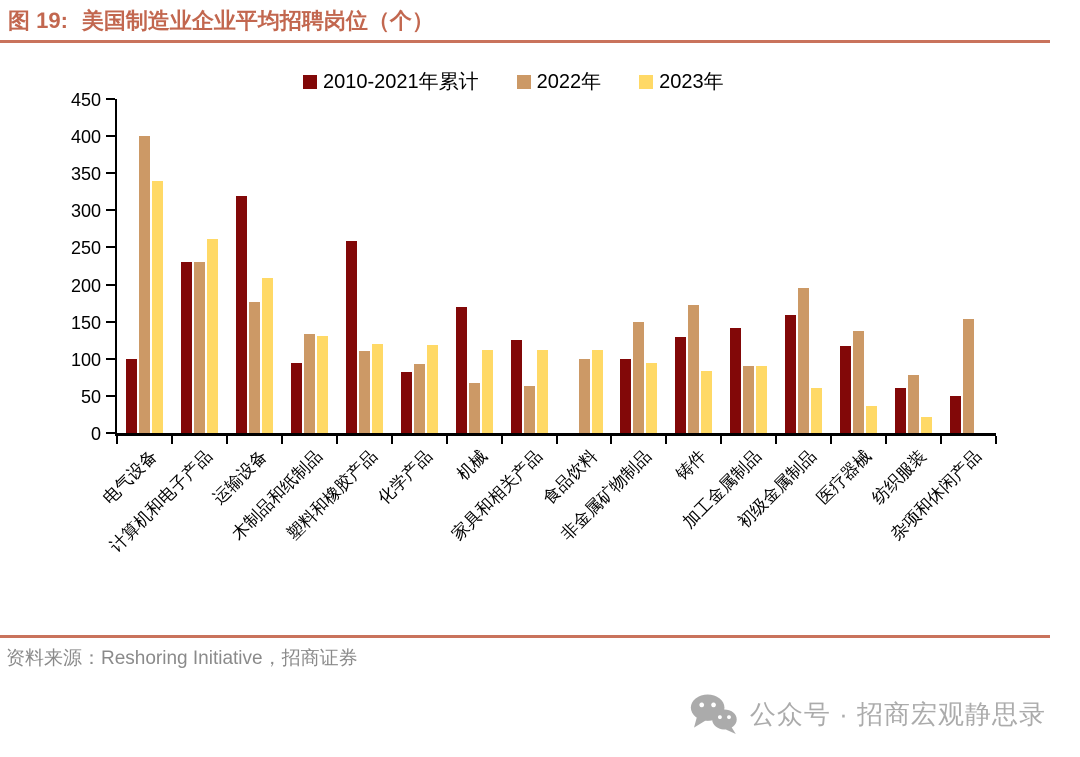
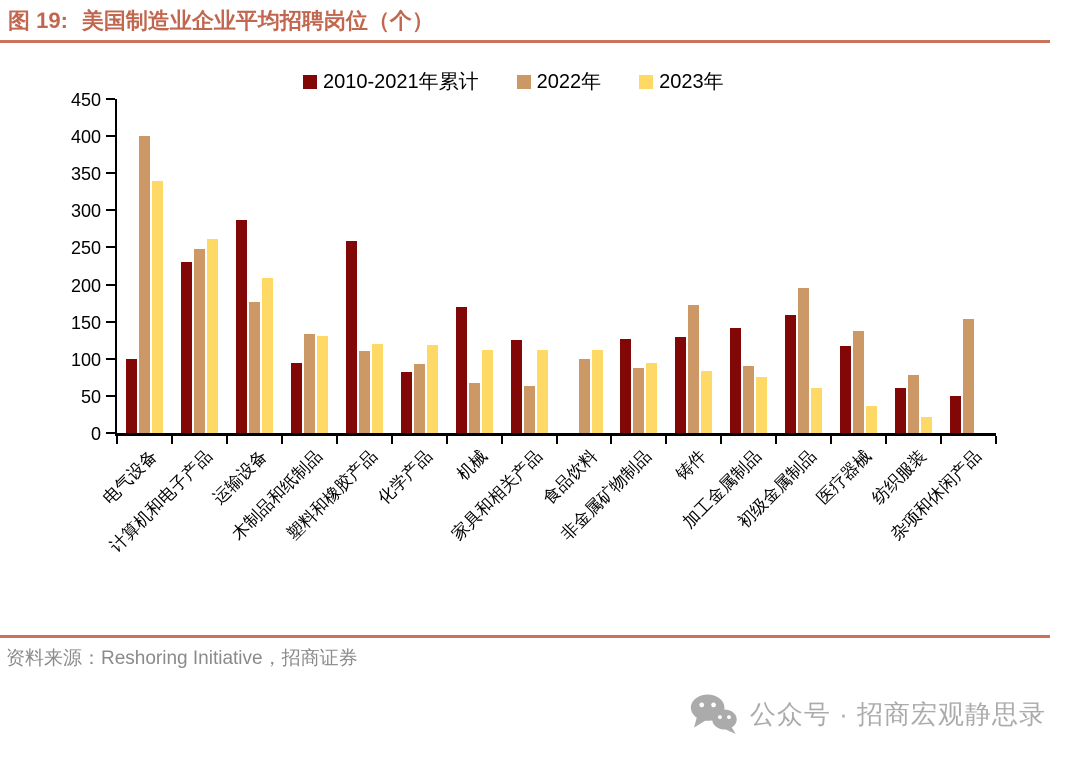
2022年/计算机和电子产品: 230 -> 250
2010-2021年累计/运输设备: 320 -> 290
2010-2021年累计/非金属矿物制品: 100 -> 130
2022年/非金属矿物制品: 150 -> 90
2023年/加工金属制品: 90 -> 80
